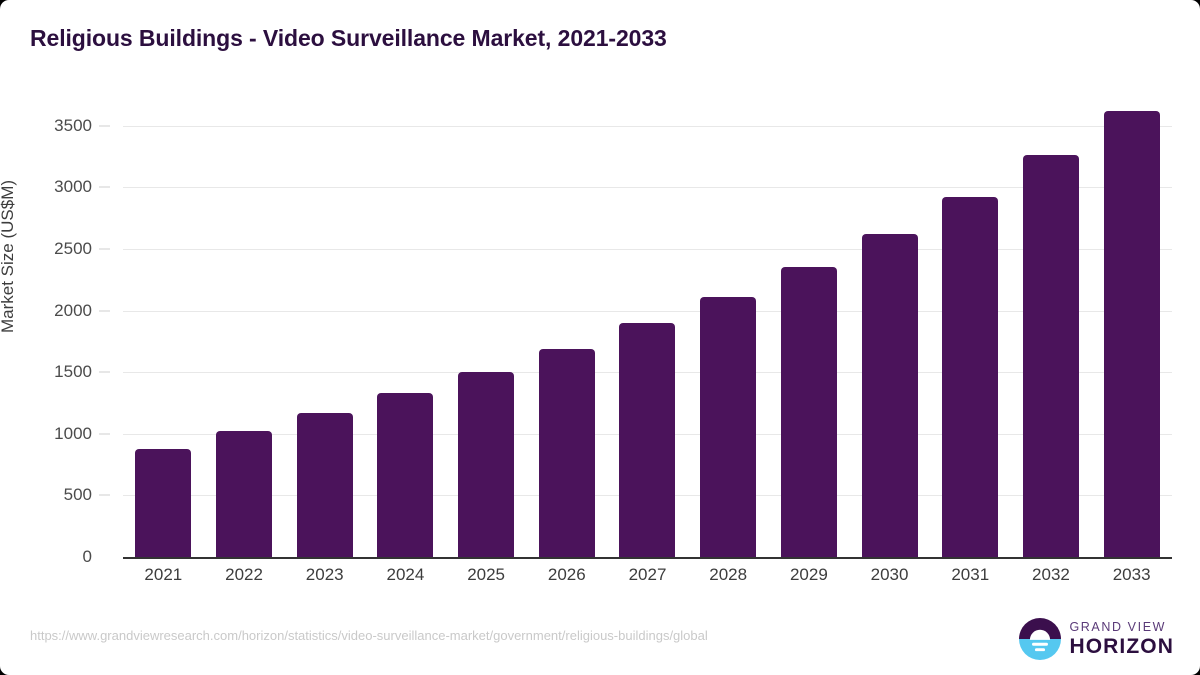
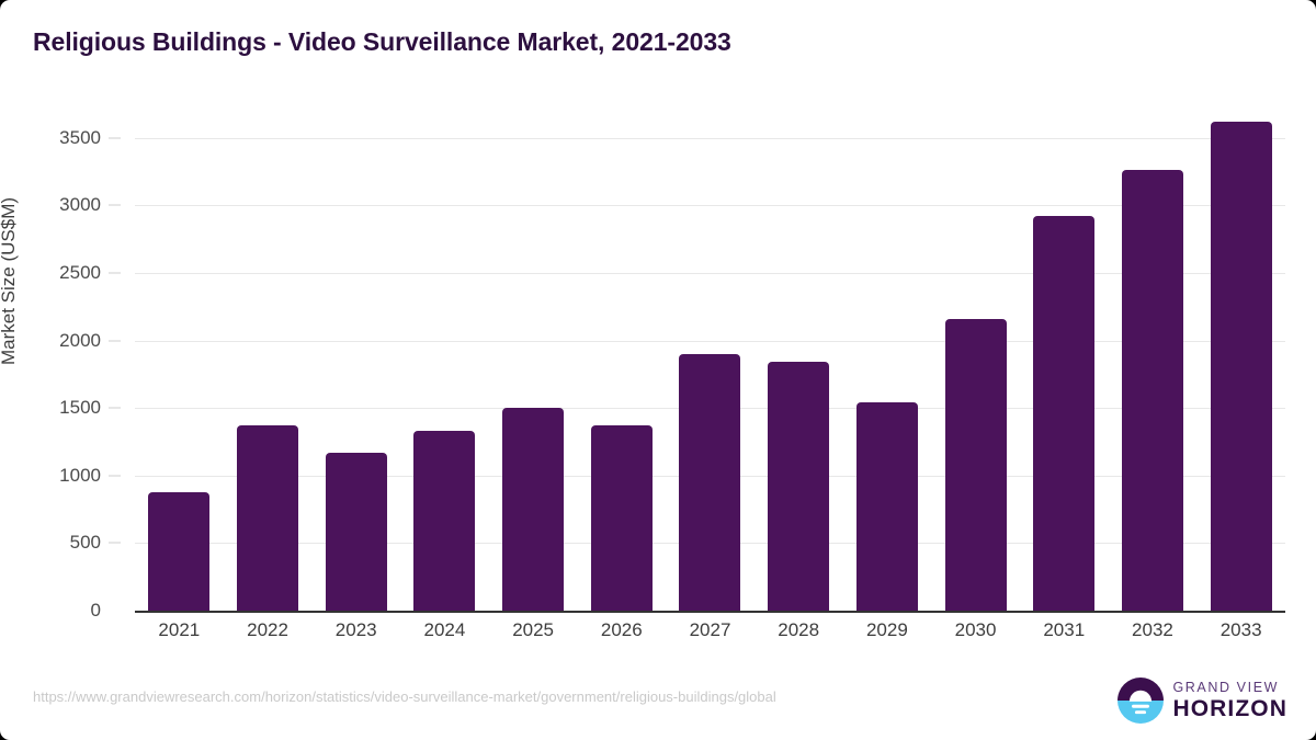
2022: 1020 -> 1370
2026: 1690 -> 1370
2028: 2110 -> 1840
2029: 2350 -> 1540
2030: 2620 -> 2160
